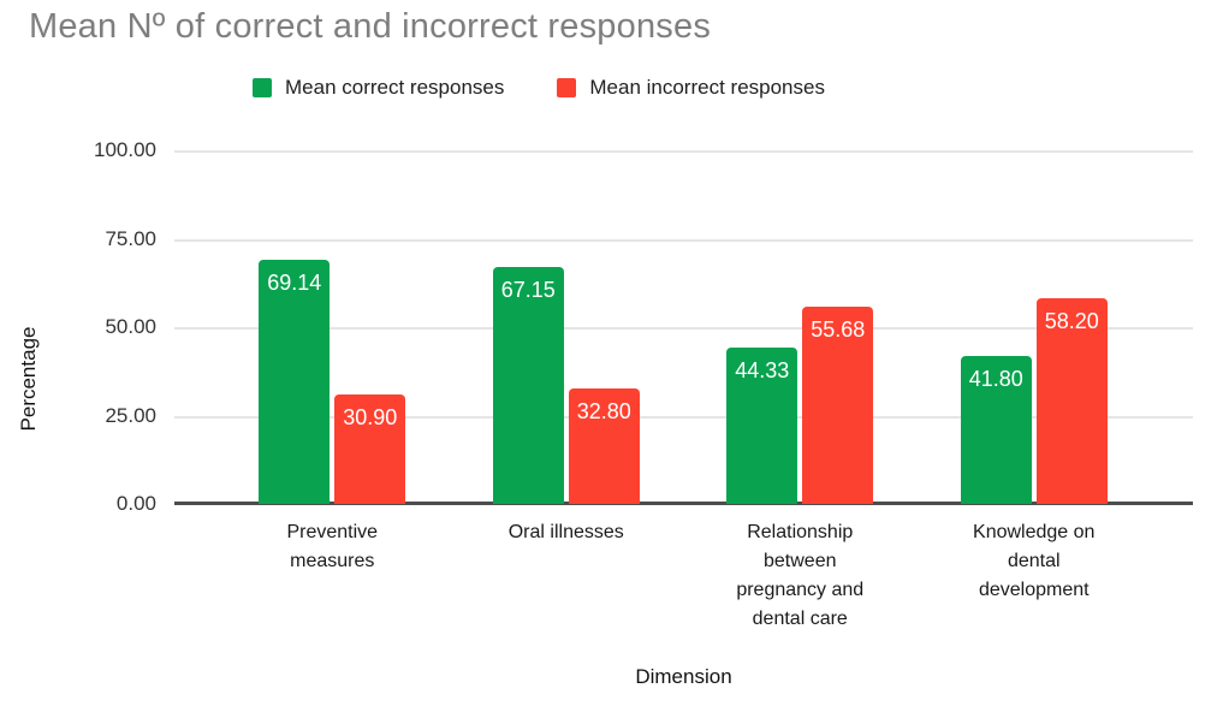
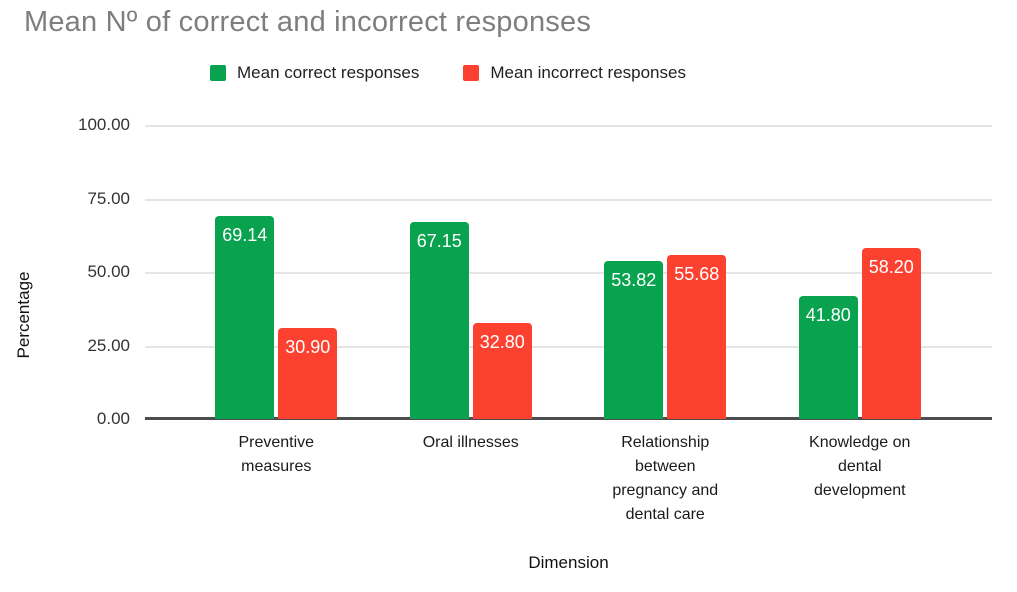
Mean correct responses/Relationship between pregnancy and dental care: 44.33 -> 53.82
